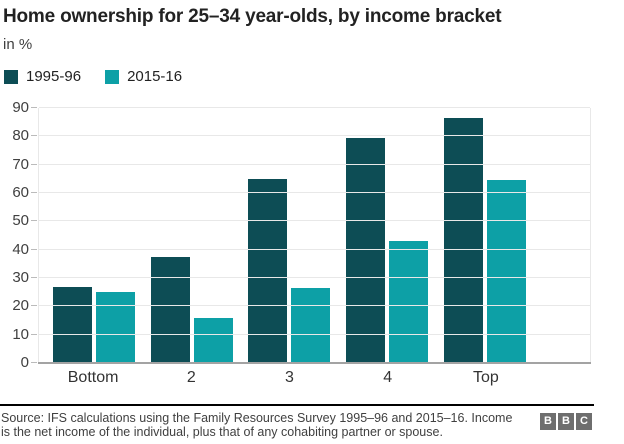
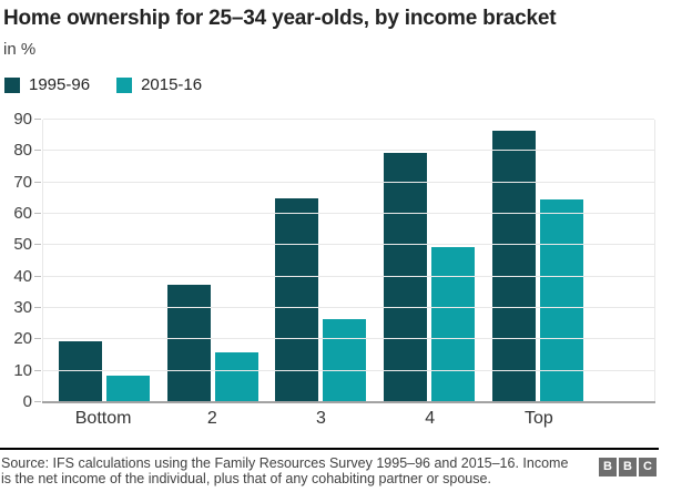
1995-96/Bottom: 27 -> 20
2015-16/Bottom: 25 -> 8
2015-16/4: 43 -> 50
